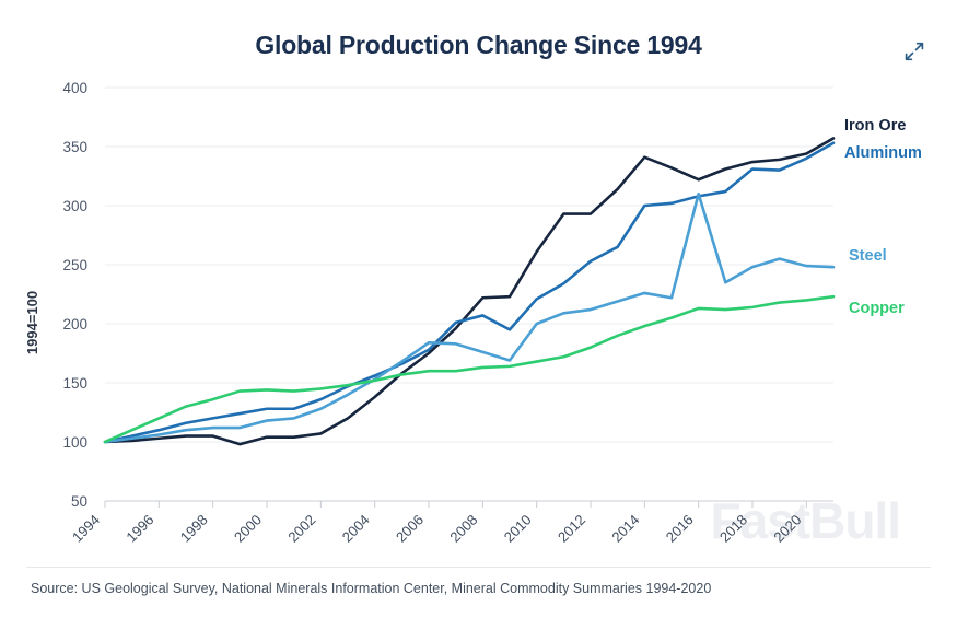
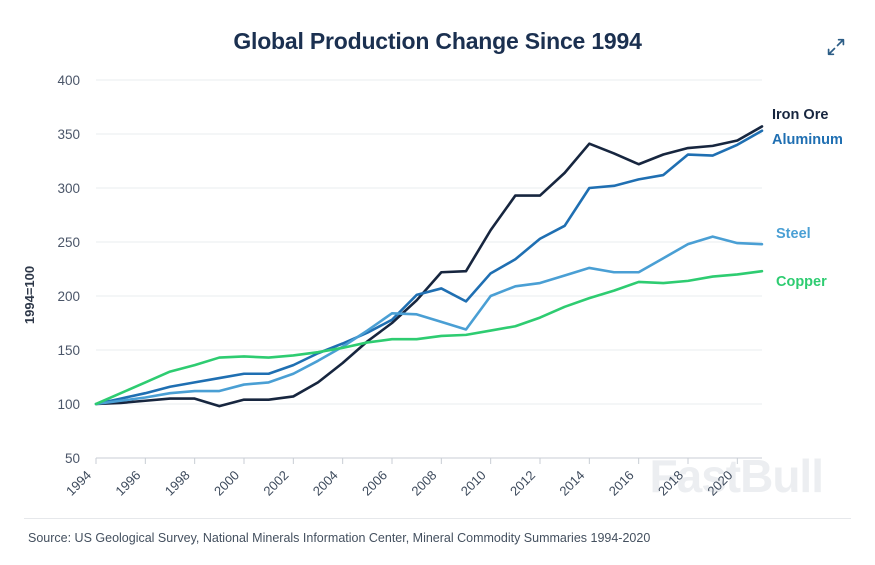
Steel/2016: 310 -> 222
